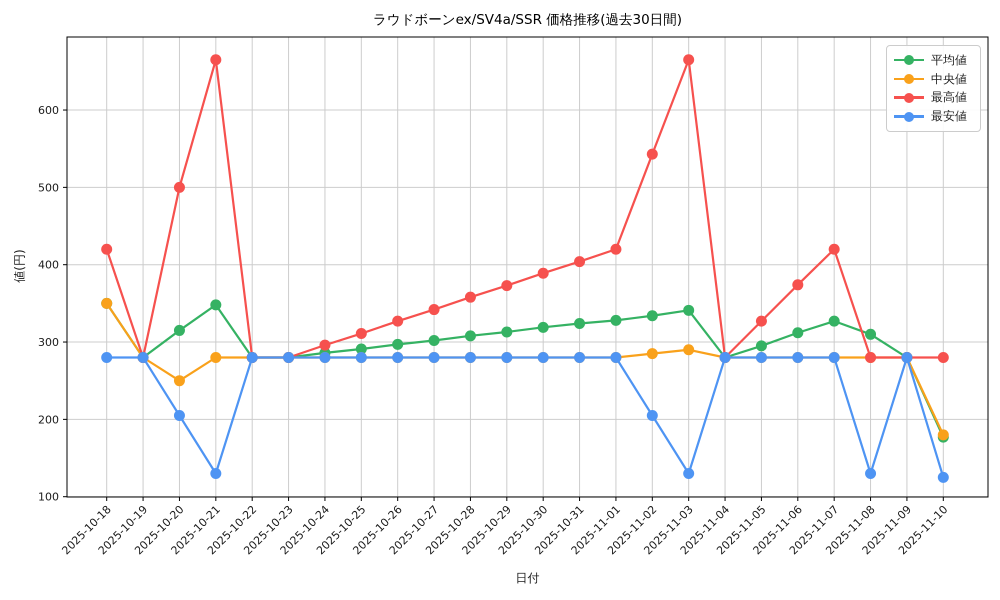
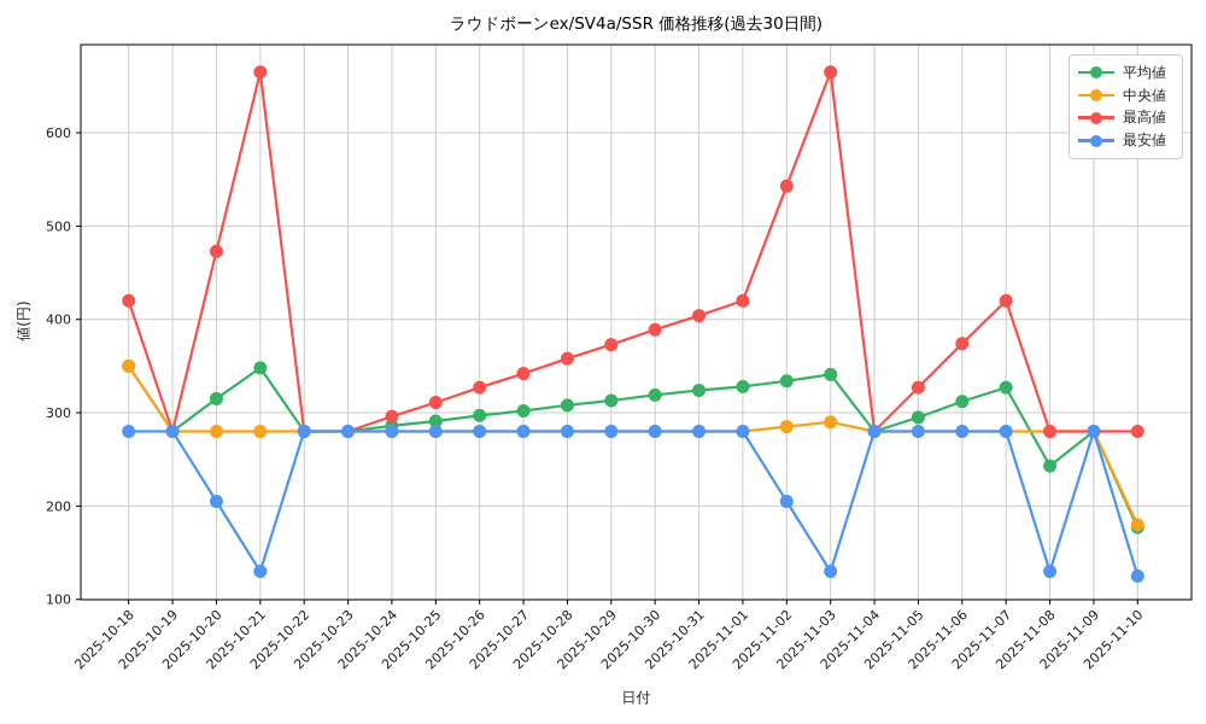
中央値/2025-10-20: 250 -> 280
最高値/2025-10-20: 500 -> 470
平均値/2025-11-08: 310 -> 240
